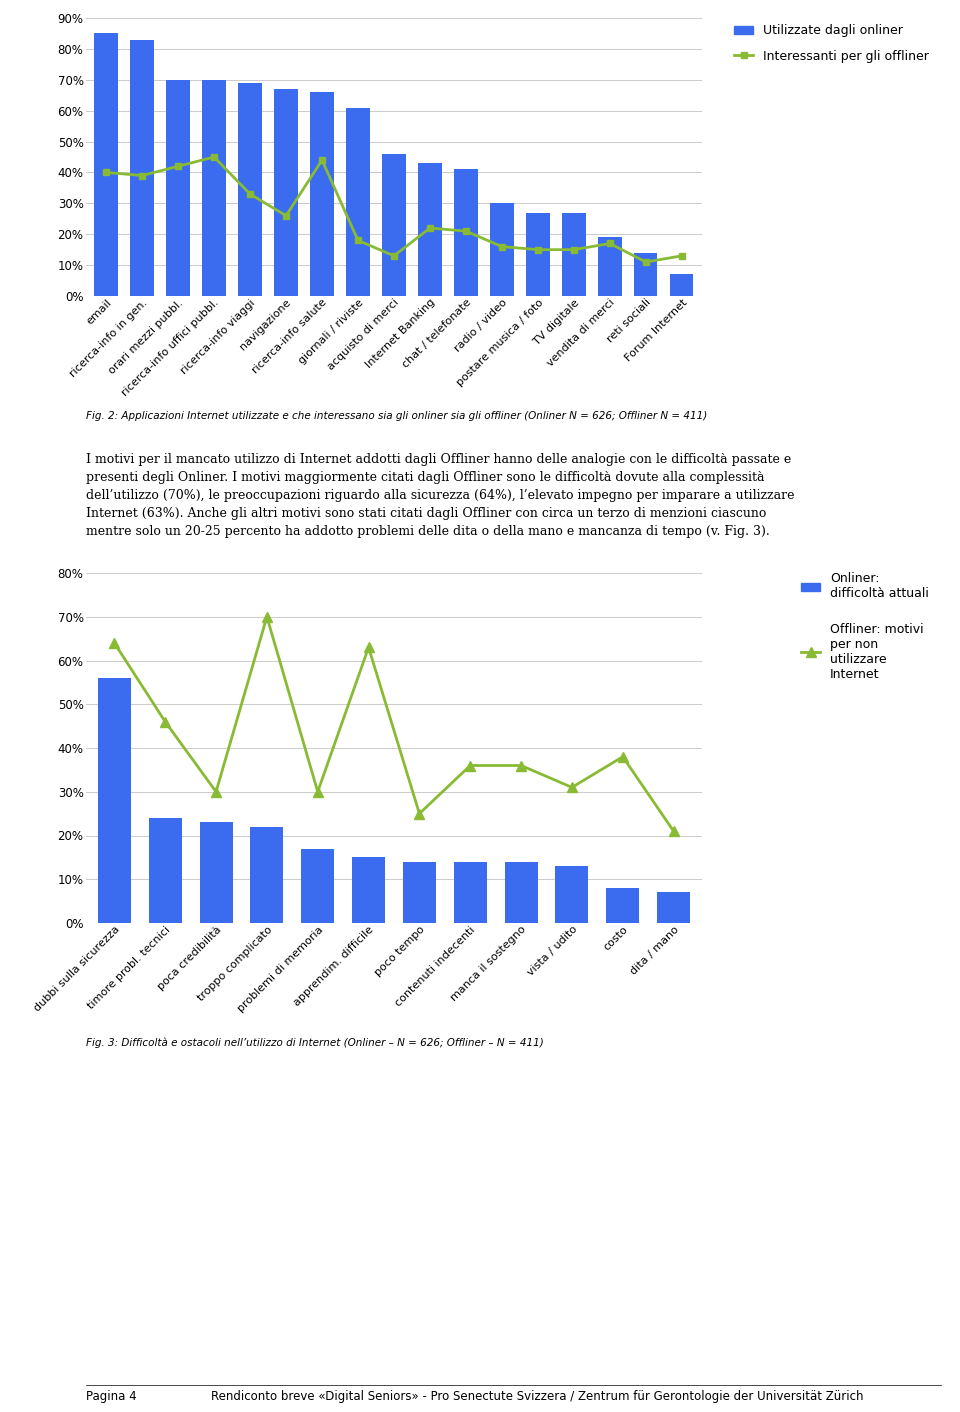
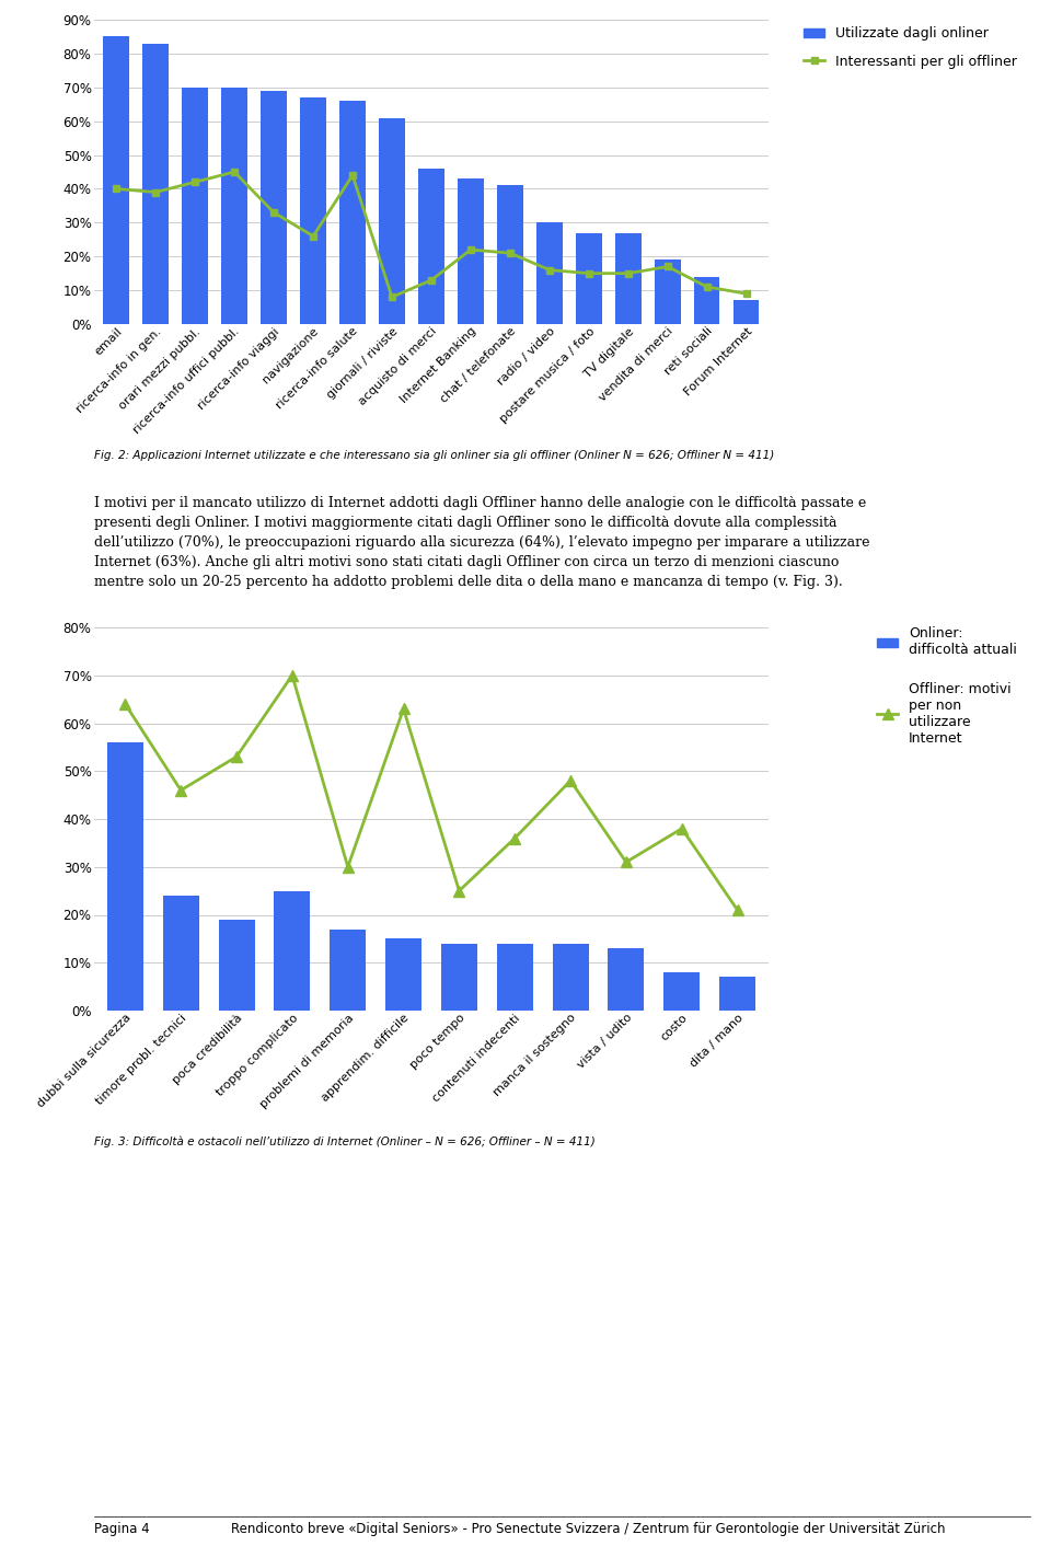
Interessanti per gli offliner/giornali / riviste: 18% -> 8%
Interessanti per gli offliner/Forum Internet: 13% -> 9%
Onliner: difficoltà attuali/poca credibilità: 23% -> 19%
Offliner: motivi per non utilizzare Internet/poca credibilità: 30% -> 53%
Onliner: difficoltà attuali/troppo complicato: 22% -> 25%
Offliner: motivi per non utilizzare Internet/manca il sostegno: 36% -> 48%
